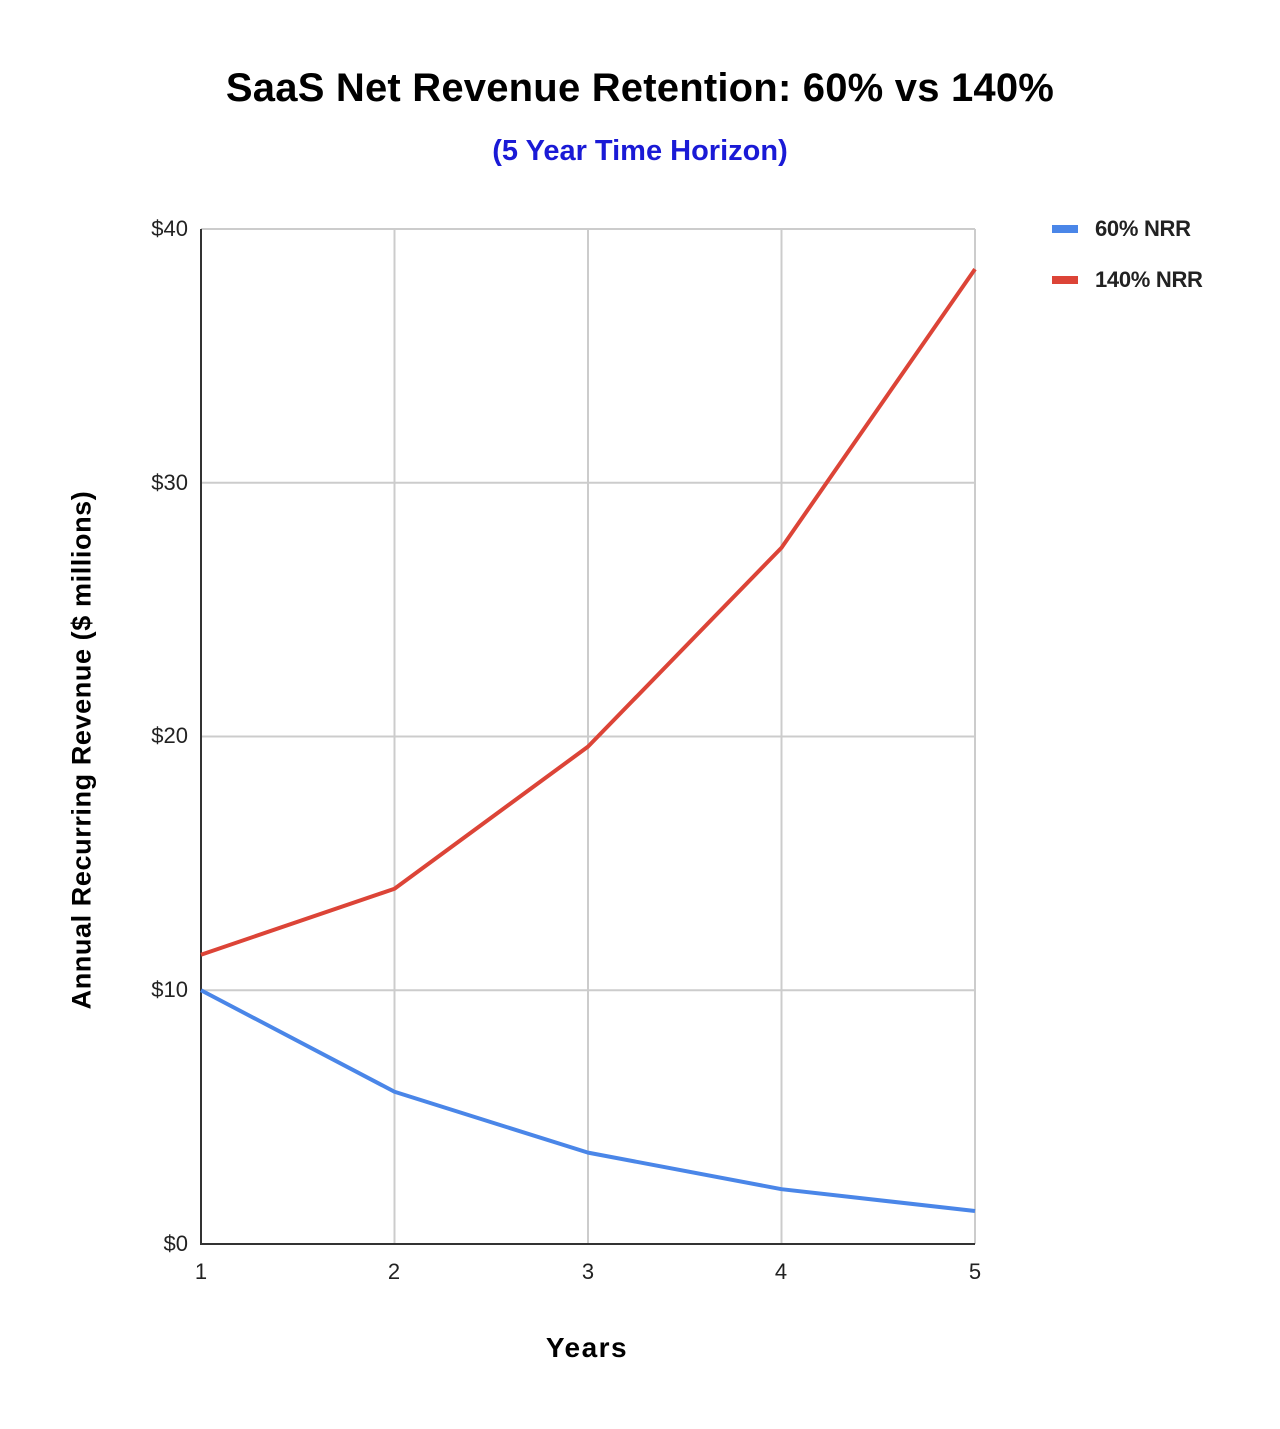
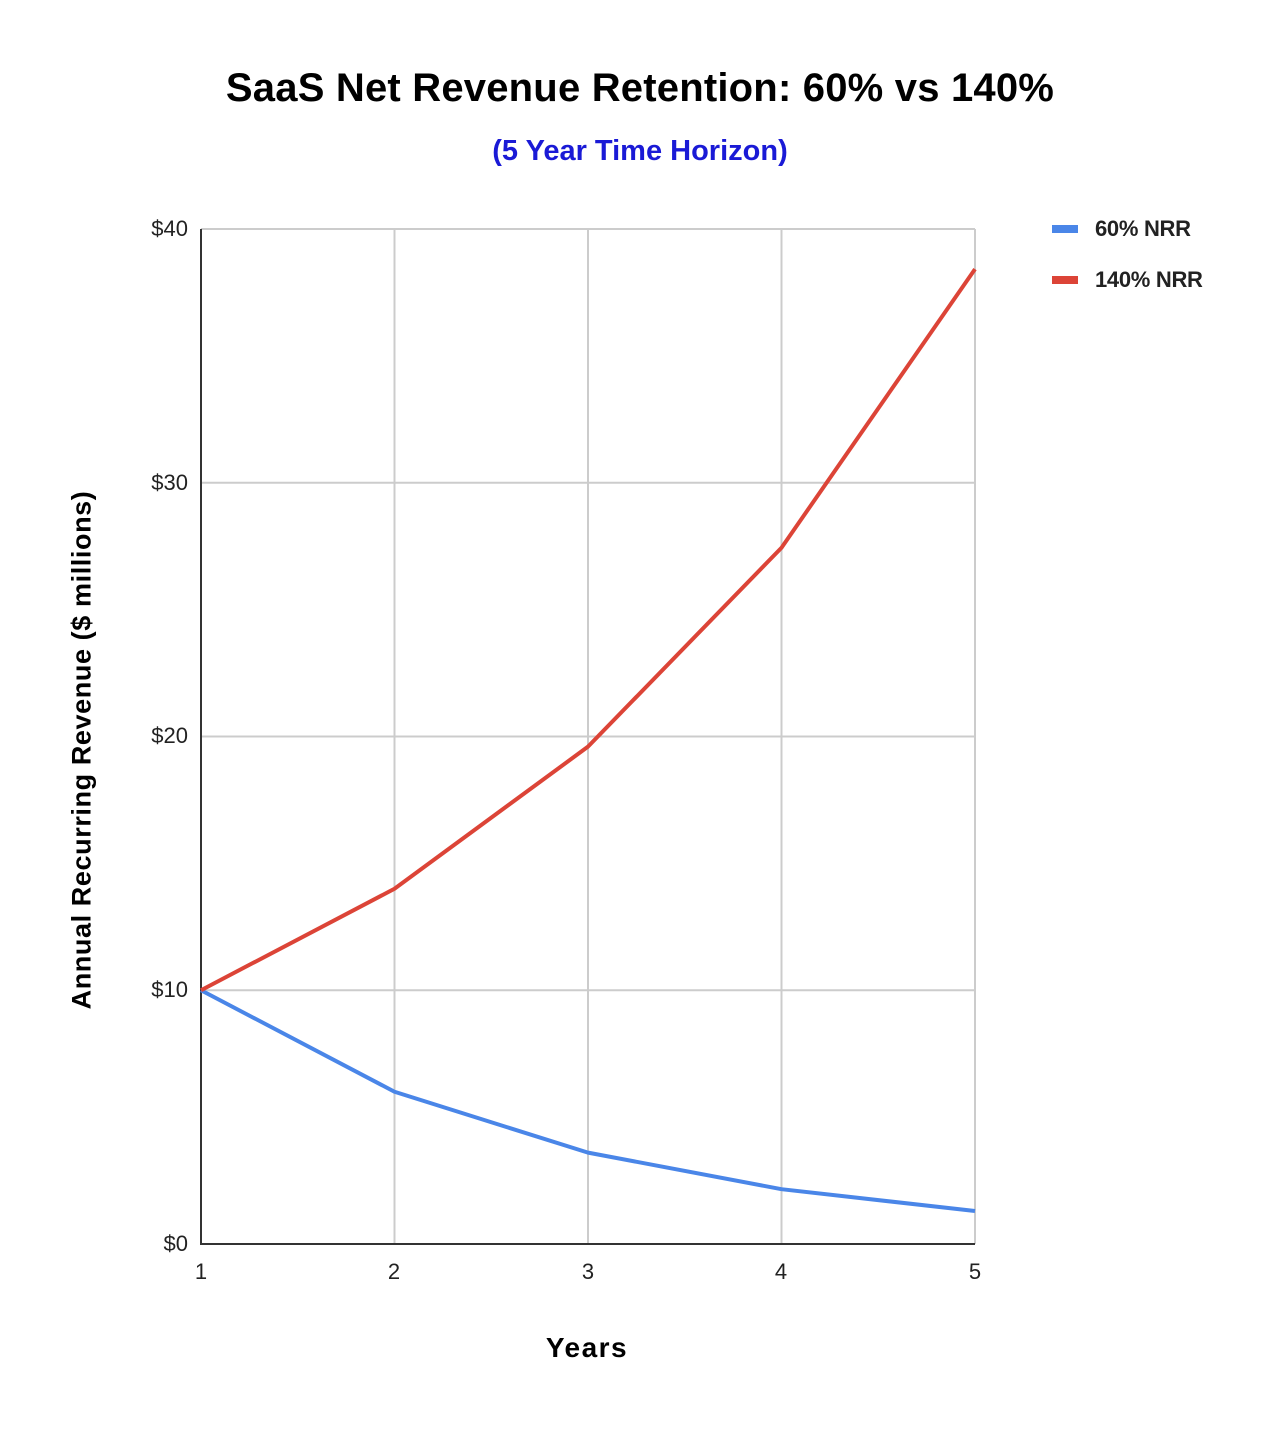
140% NRR/1: $11.4 -> $10.0
